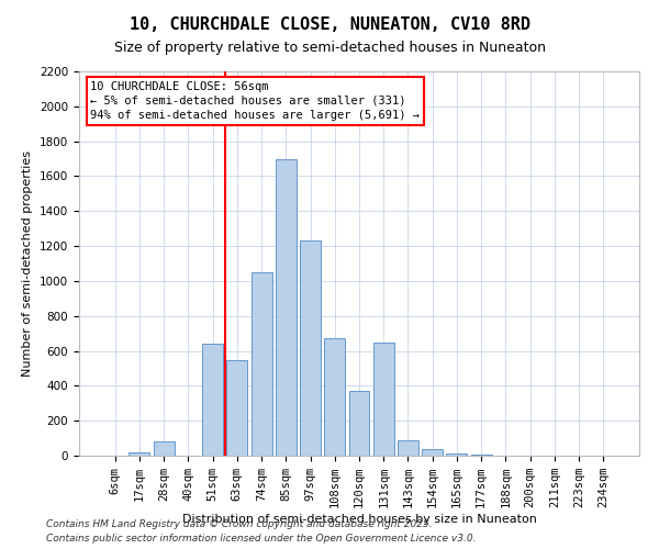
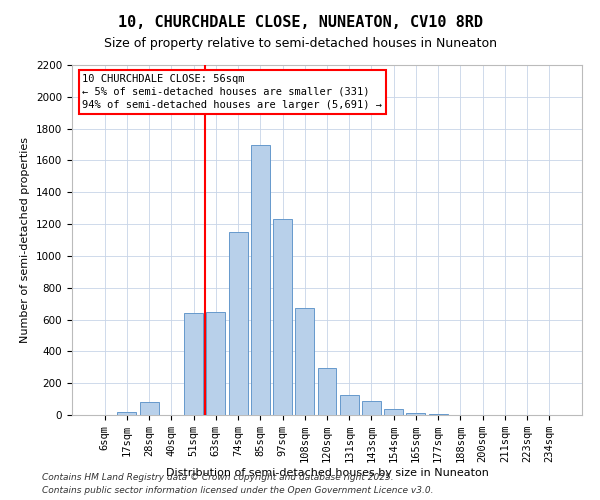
63sqm: 550 -> 650
74sqm: 1050 -> 1150
120sqm: 370 -> 300
131sqm: 650 -> 120
